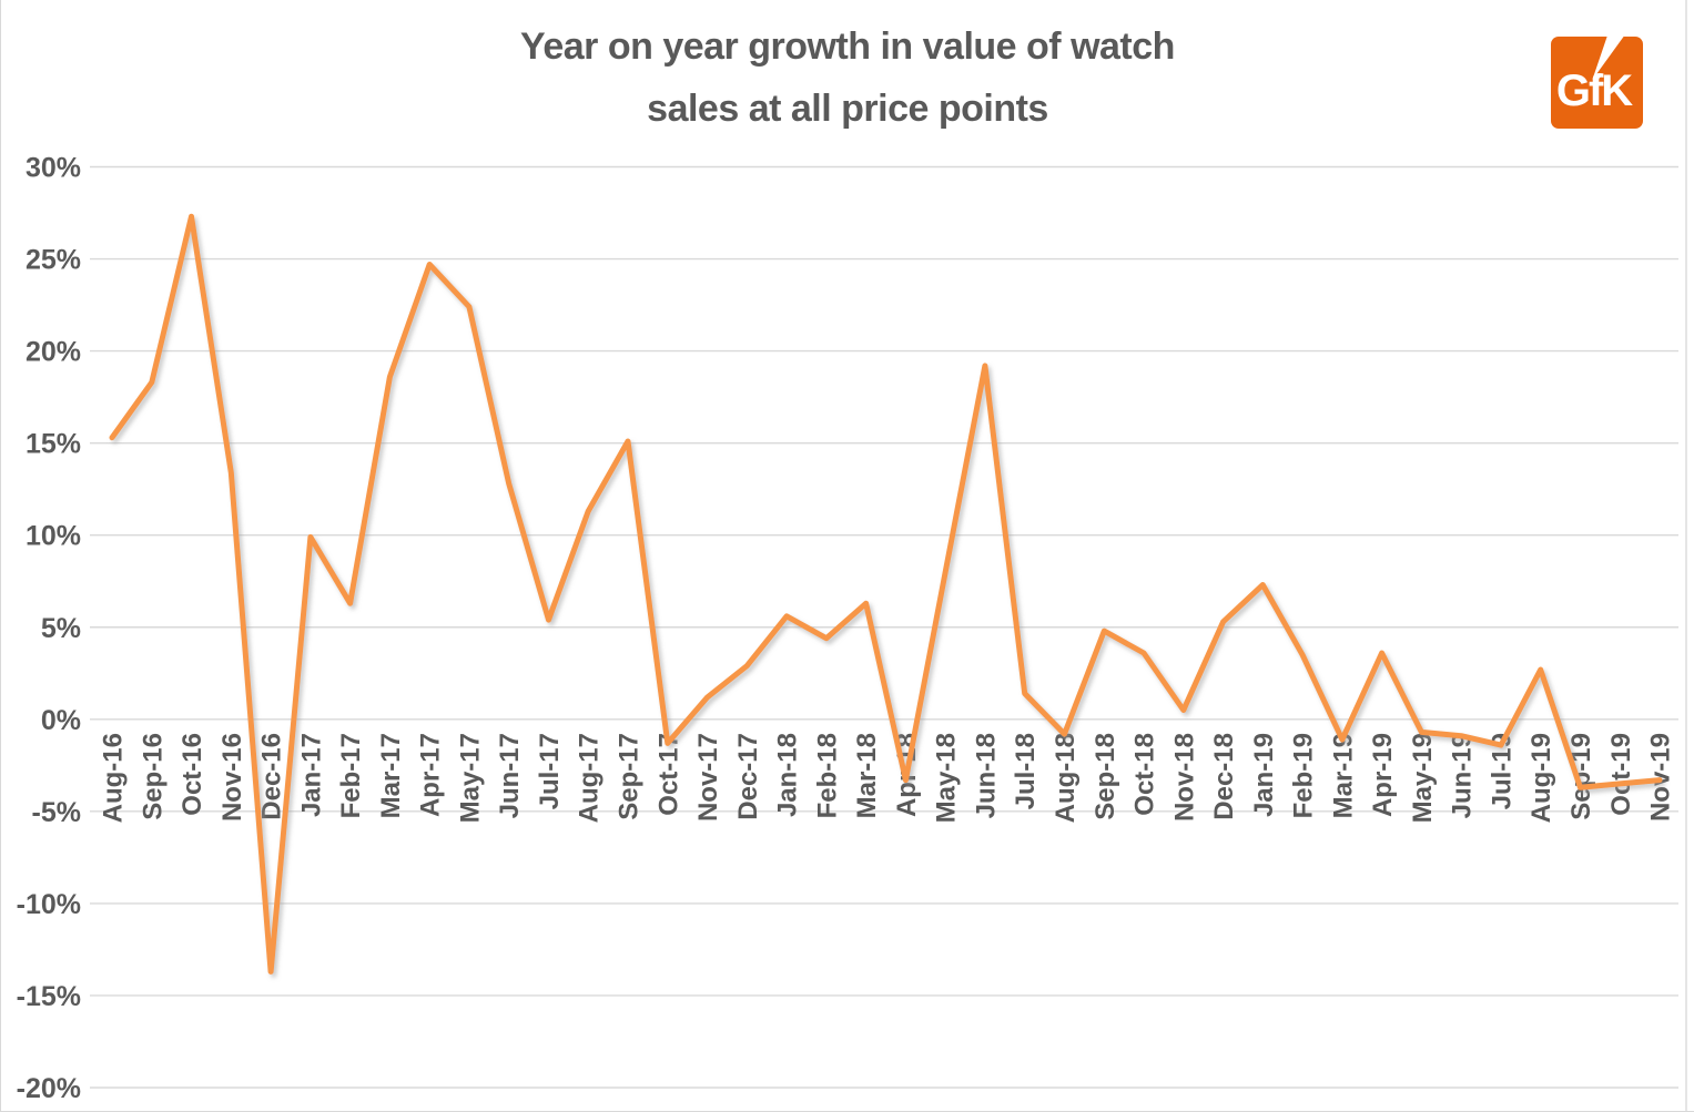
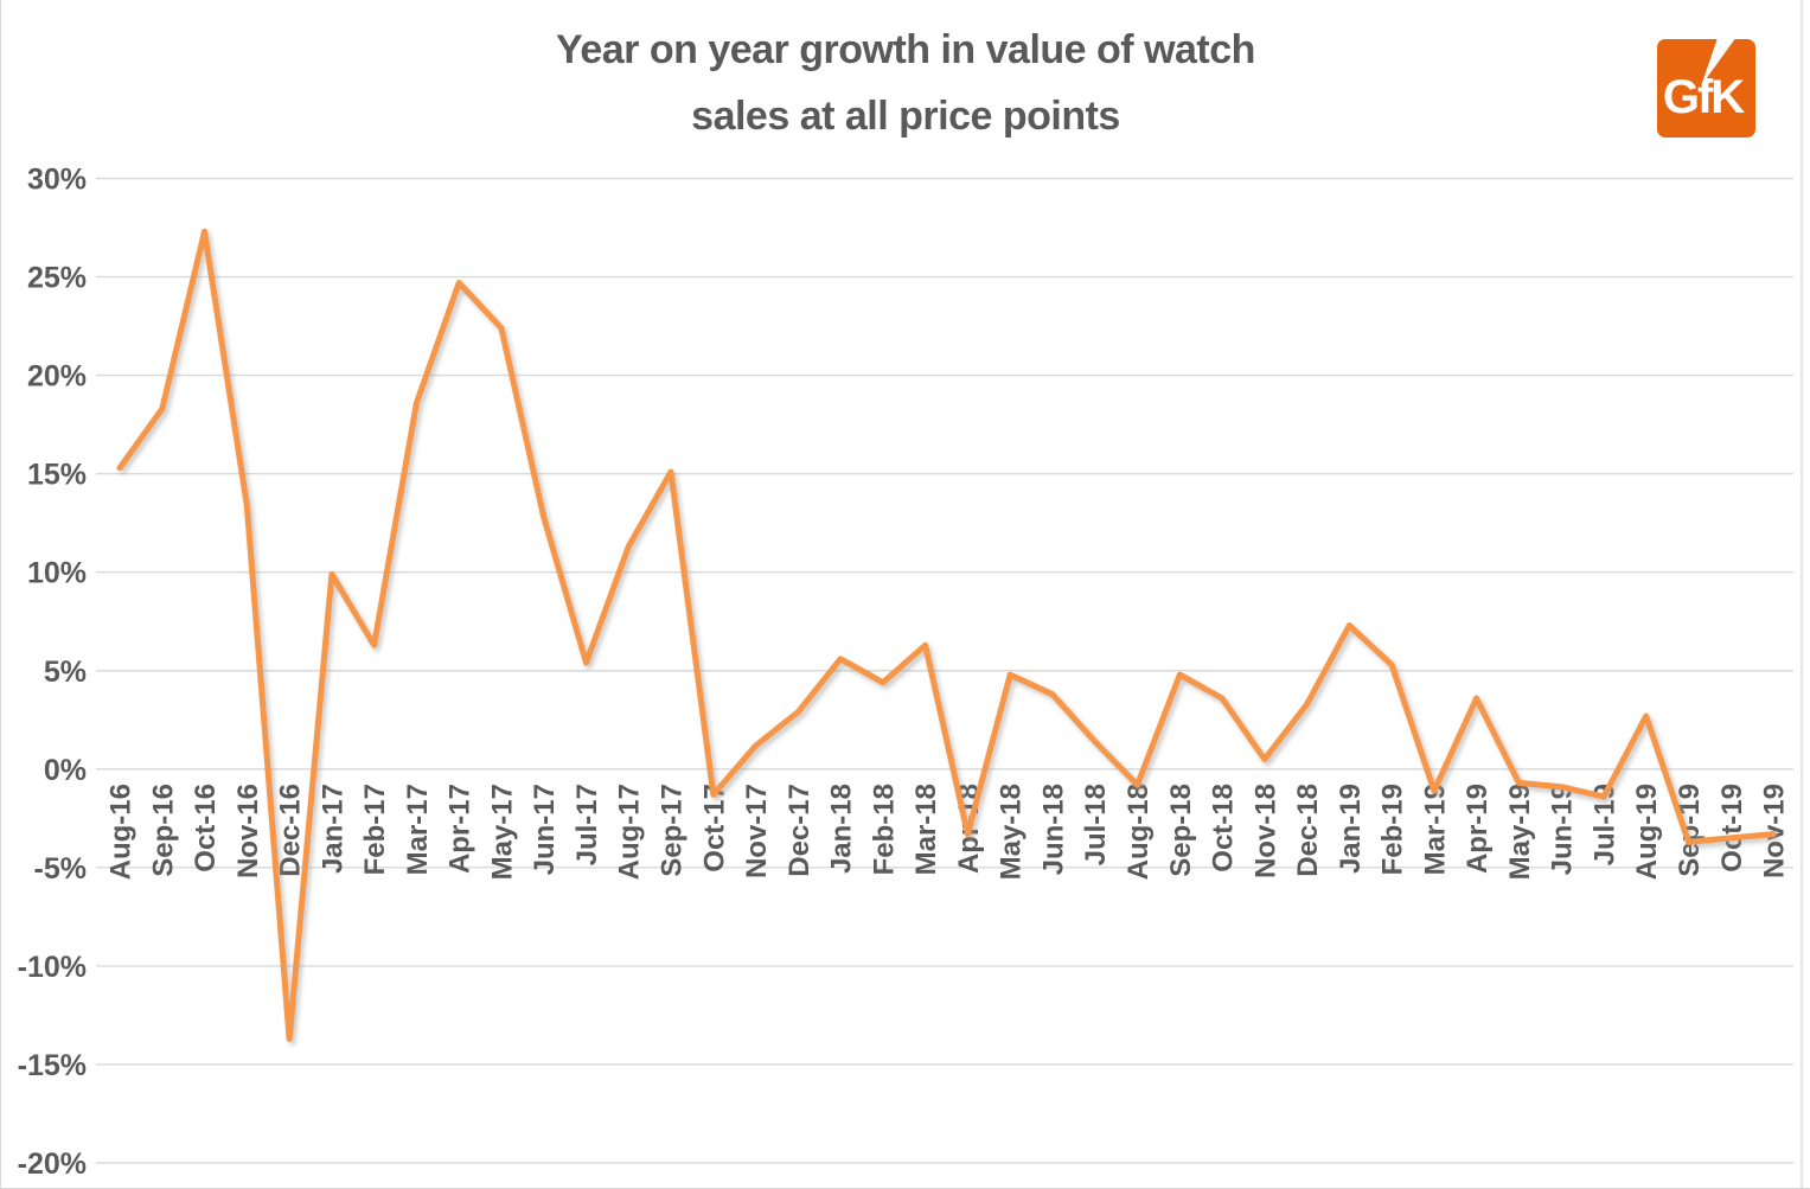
May-18: 8.0% -> 4.8%
Jun-18: 19.2% -> 3.8%
Dec-18: 5.3% -> 3.3%
Feb-19: 3.5% -> 5.3%
